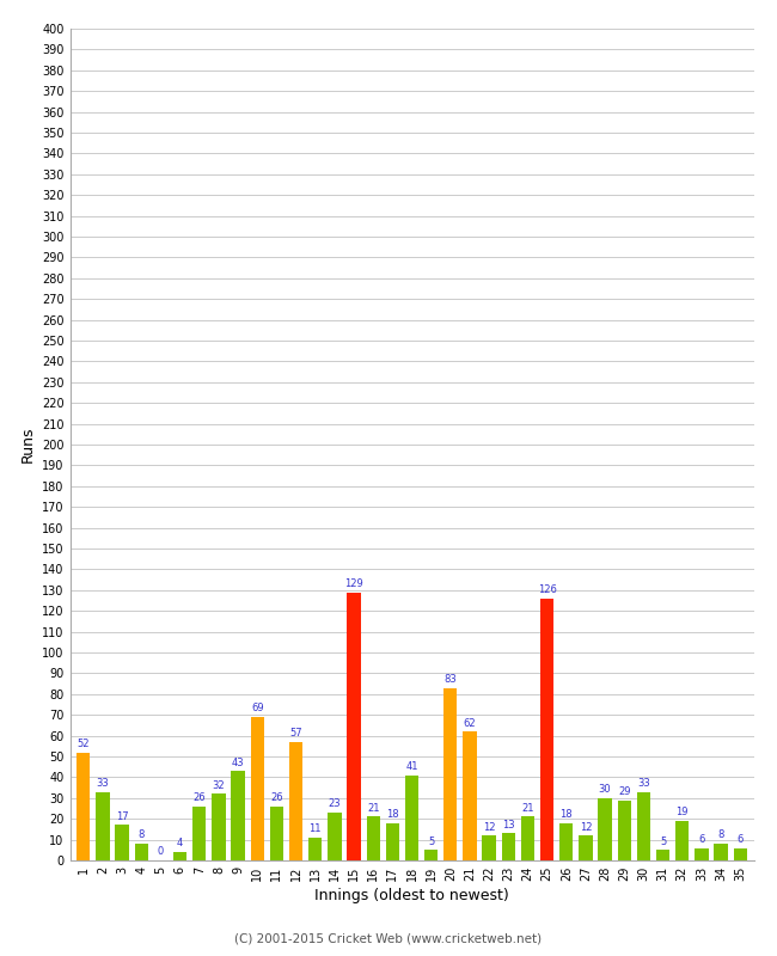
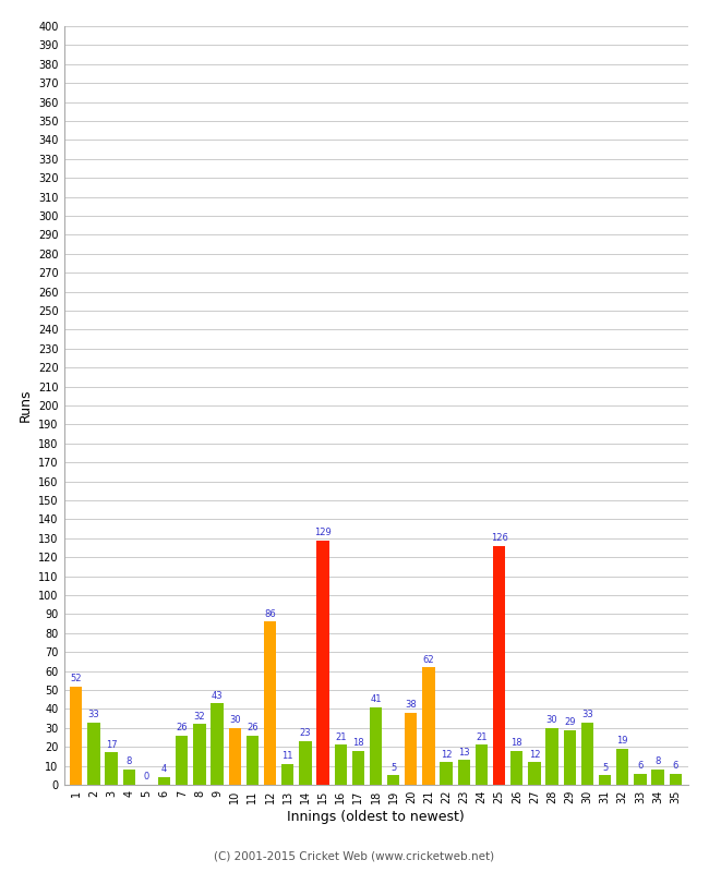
10: 69 -> 30
12: 57 -> 86
20: 83 -> 38
